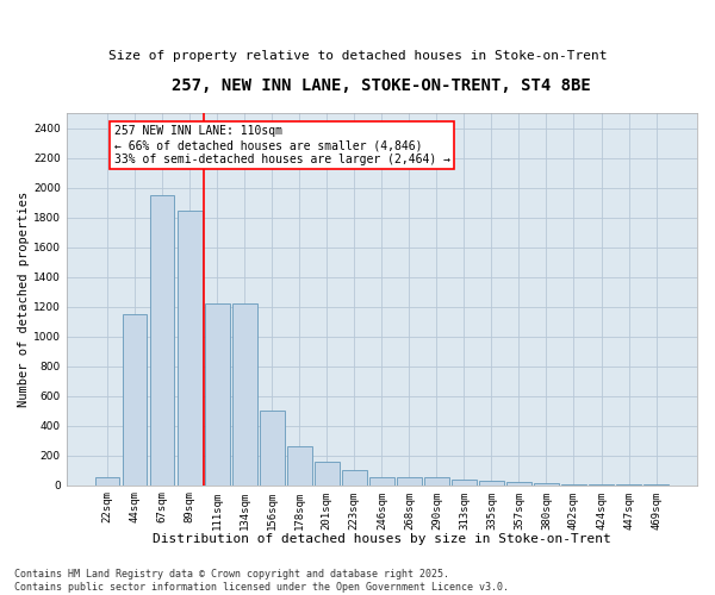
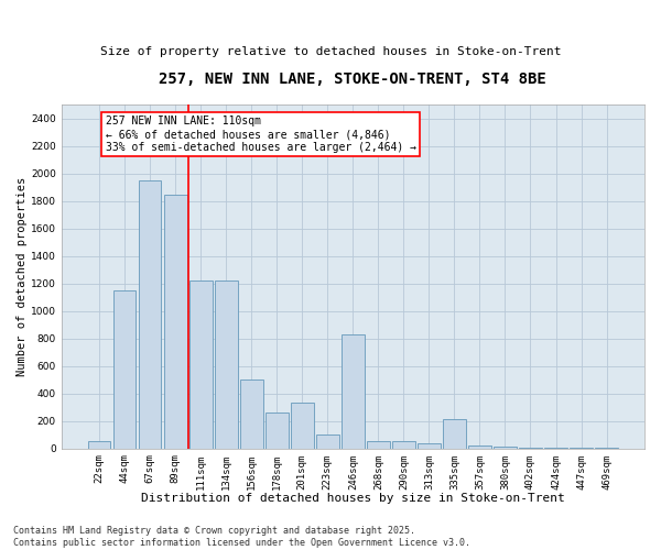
201sqm: 160 -> 330
246sqm: 60 -> 830
335sqm: 30 -> 210
